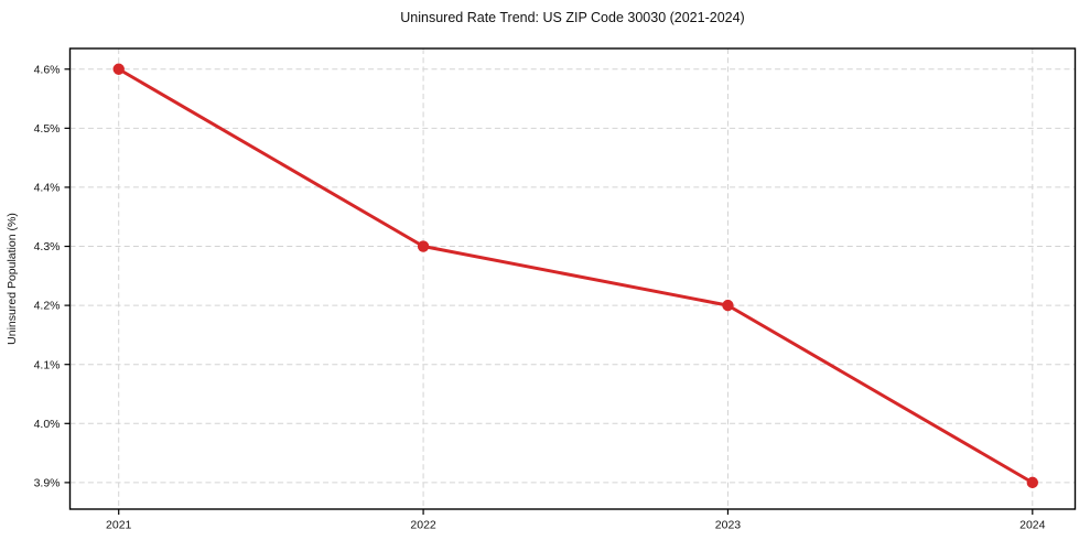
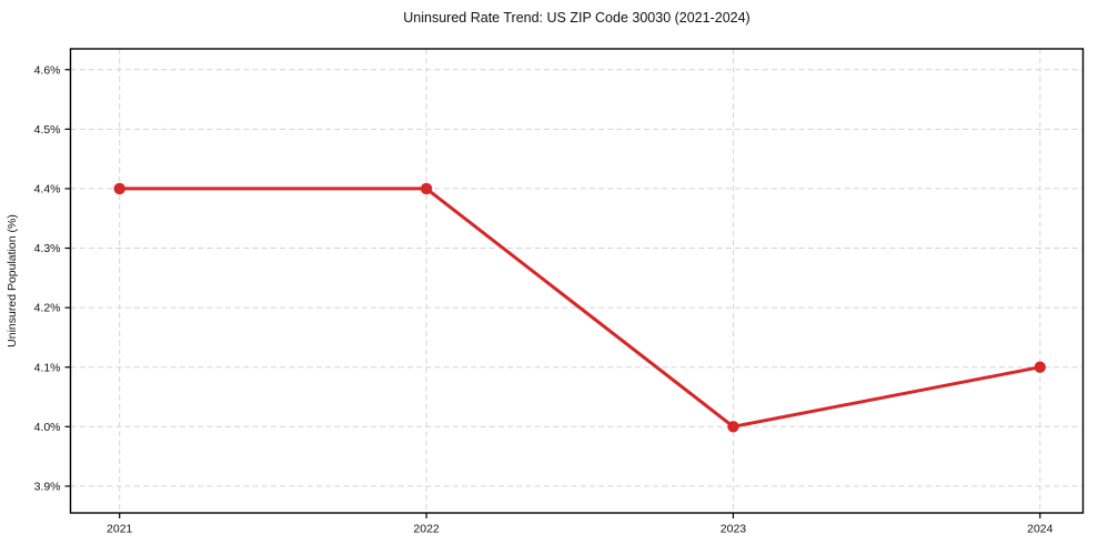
2021: 4.6% -> 4.4%
2022: 4.3% -> 4.4%
2023: 4.2% -> 4.0%
2024: 3.9% -> 4.1%
